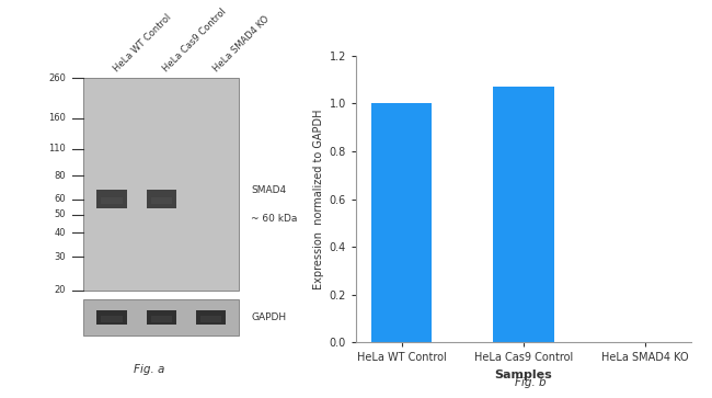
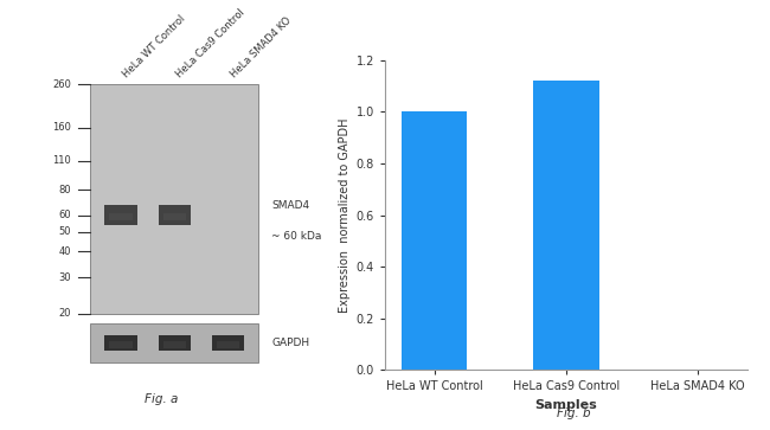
HeLa Cas9 Control: 1.07 -> 1.12
